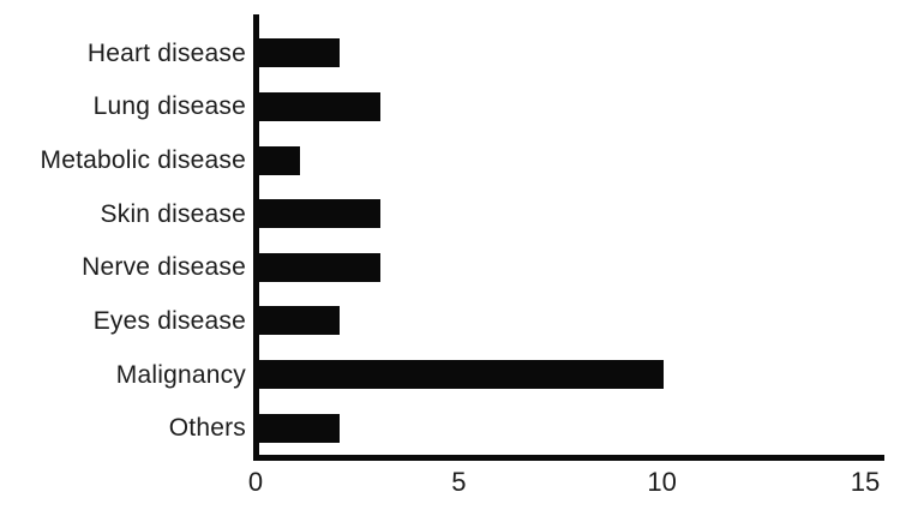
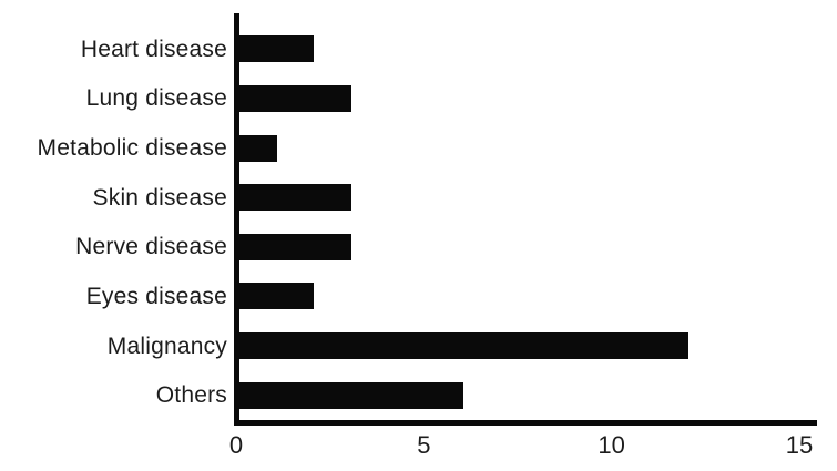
Malignancy: 10 -> 12
Others: 2 -> 6
